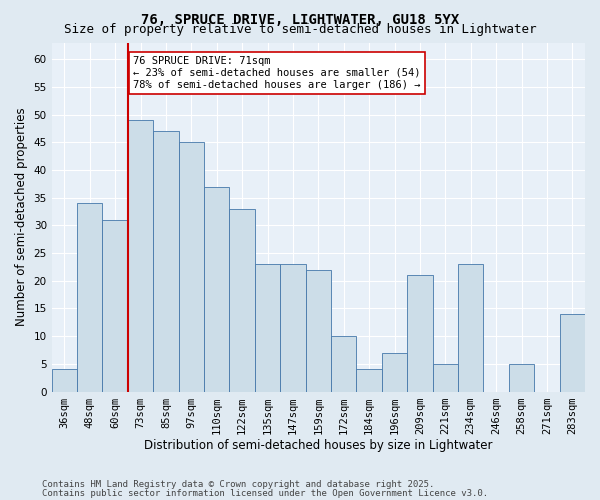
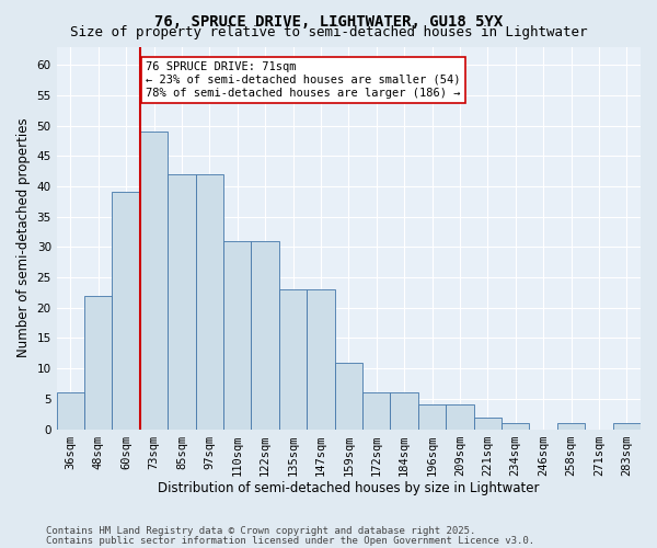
36sqm: 4 -> 6
48sqm: 34 -> 22
60sqm: 31 -> 39
85sqm: 47 -> 42
97sqm: 45 -> 42
110sqm: 37 -> 31
122sqm: 33 -> 31
159sqm: 22 -> 11
172sqm: 10 -> 6
184sqm: 4 -> 6
196sqm: 7 -> 4
209sqm: 21 -> 4
221sqm: 5 -> 2
234sqm: 23 -> 1
258sqm: 5 -> 1
283sqm: 14 -> 1
